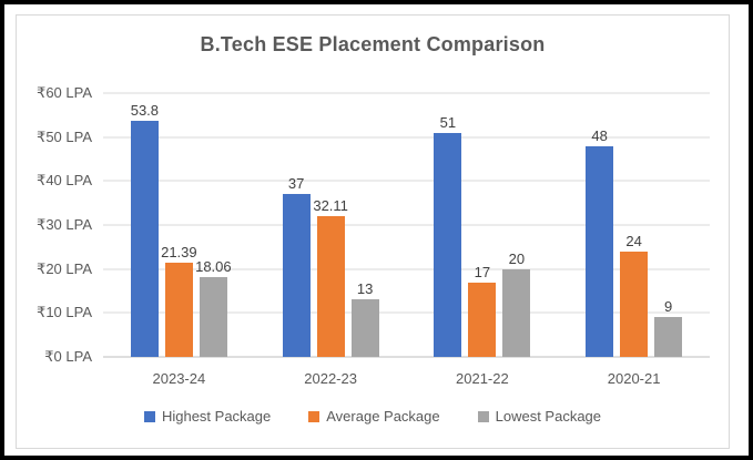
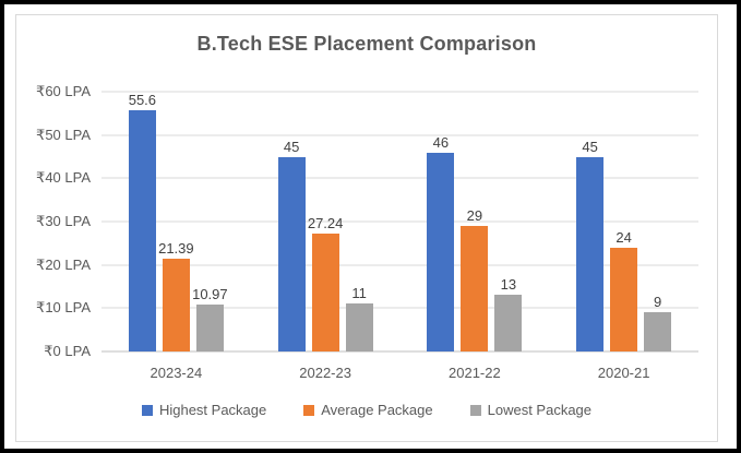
Highest Package/2023-24: 53.8 -> 55.6
Lowest Package/2023-24: 18.06 -> 10.97
Highest Package/2022-23: 37 -> 45
Average Package/2022-23: 32.11 -> 27.24
Lowest Package/2022-23: 13 -> 11
Highest Package/2021-22: 51 -> 46
Average Package/2021-22: 17 -> 29
Lowest Package/2021-22: 20 -> 13
Highest Package/2020-21: 48 -> 45
